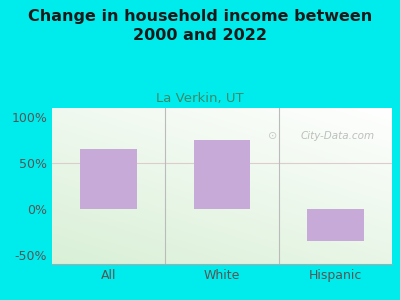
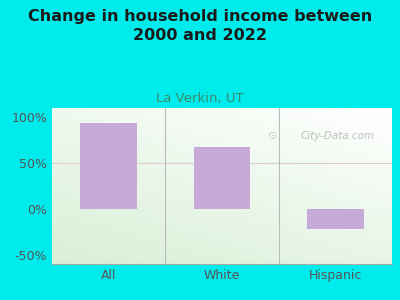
All: 65% -> 94%
White: 75% -> 68%
Hispanic: -35% -> -22%
